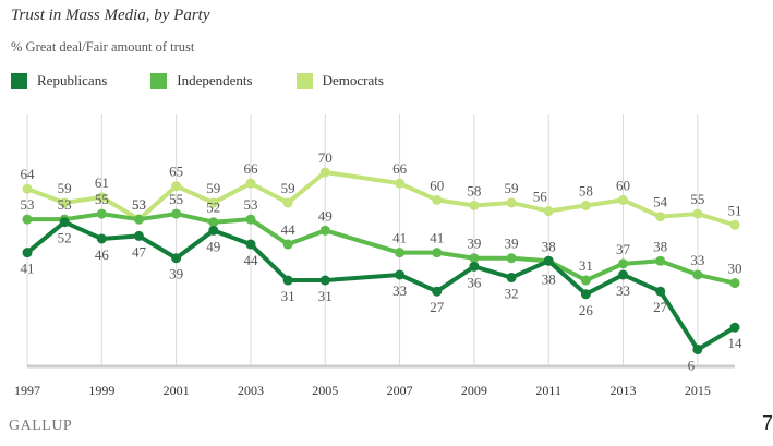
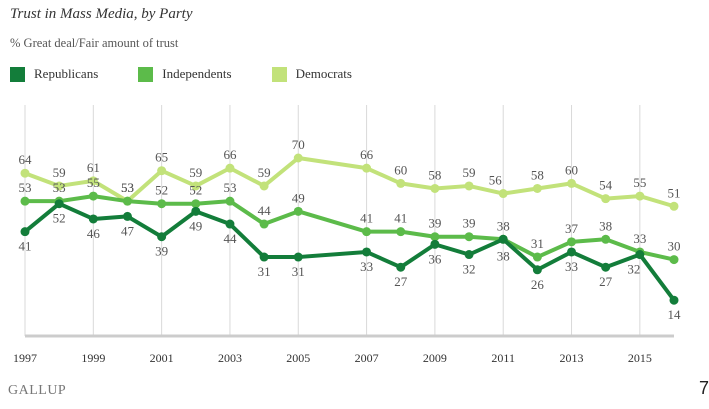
Independents/2001: 55 -> 52
Republicans/2015: 6 -> 32
